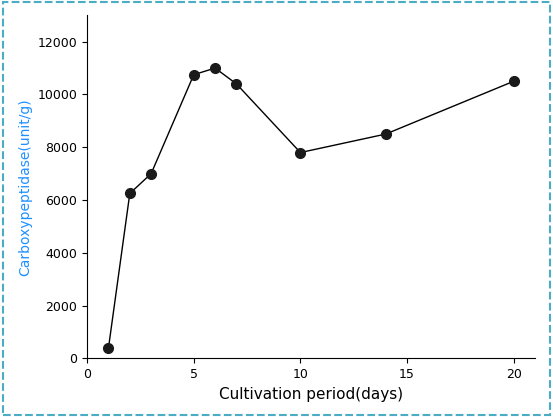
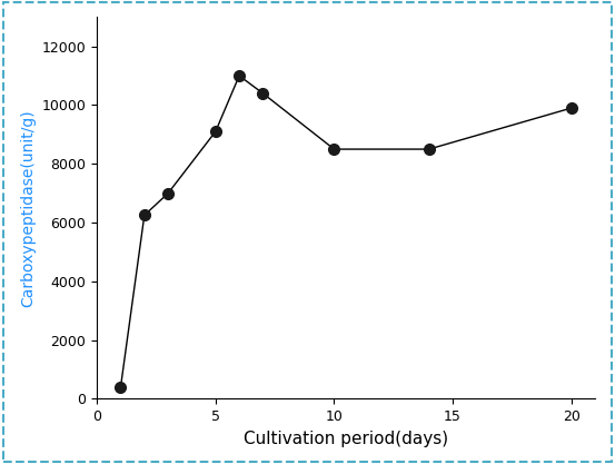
5: 10750 -> 9100
10: 7800 -> 8500
20: 10500 -> 9900
